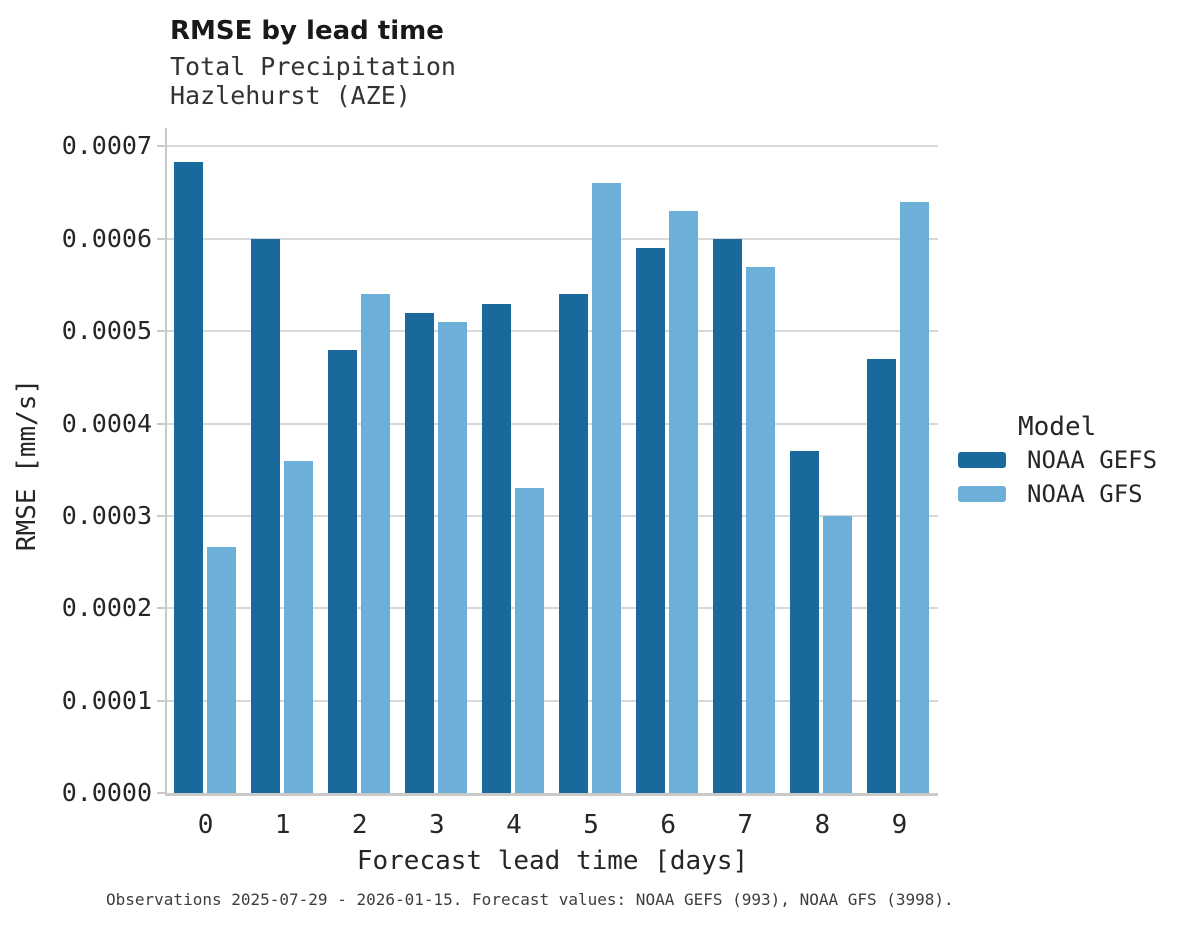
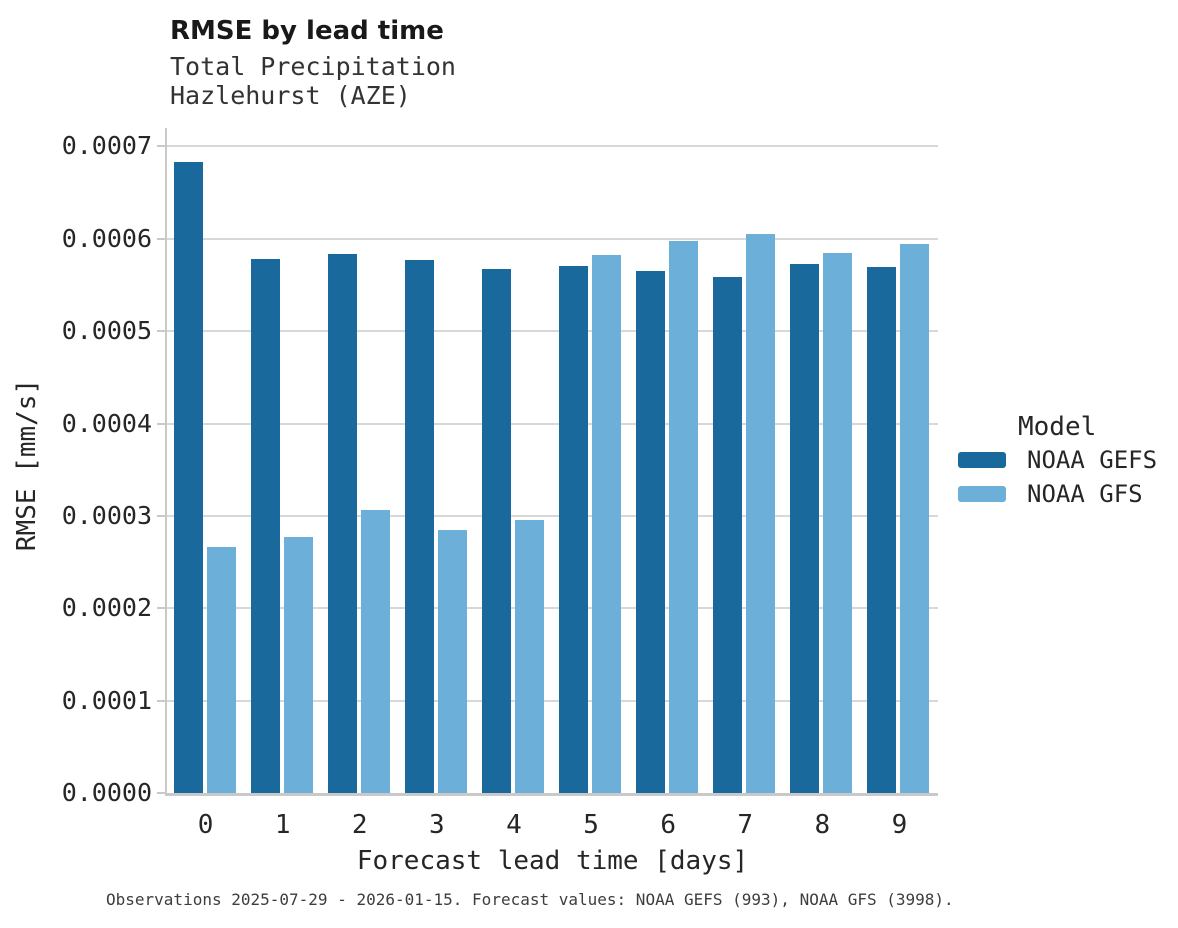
NOAA GEFS/1: 0.00060 -> 0.00058
NOAA GFS/1: 0.00036 -> 0.00028
NOAA GEFS/2: 0.00048 -> 0.00058
NOAA GFS/2: 0.00054 -> 0.00031
NOAA GEFS/3: 0.00052 -> 0.00058
NOAA GFS/3: 0.00051 -> 0.00028
NOAA GEFS/4: 0.00053 -> 0.00057
NOAA GFS/4: 0.00033 -> 0.00030
NOAA GEFS/5: 0.00054 -> 0.00057
NOAA GFS/5: 0.00066 -> 0.00058
NOAA GEFS/6: 0.00059 -> 0.00056
NOAA GFS/6: 0.00063 -> 0.00060
NOAA GEFS/7: 0.00060 -> 0.00056
NOAA GFS/7: 0.00057 -> 0.00060
NOAA GEFS/8: 0.00037 -> 0.00057
NOAA GFS/8: 0.00030 -> 0.00059
NOAA GEFS/9: 0.00047 -> 0.00057
NOAA GFS/9: 0.00064 -> 0.00059
